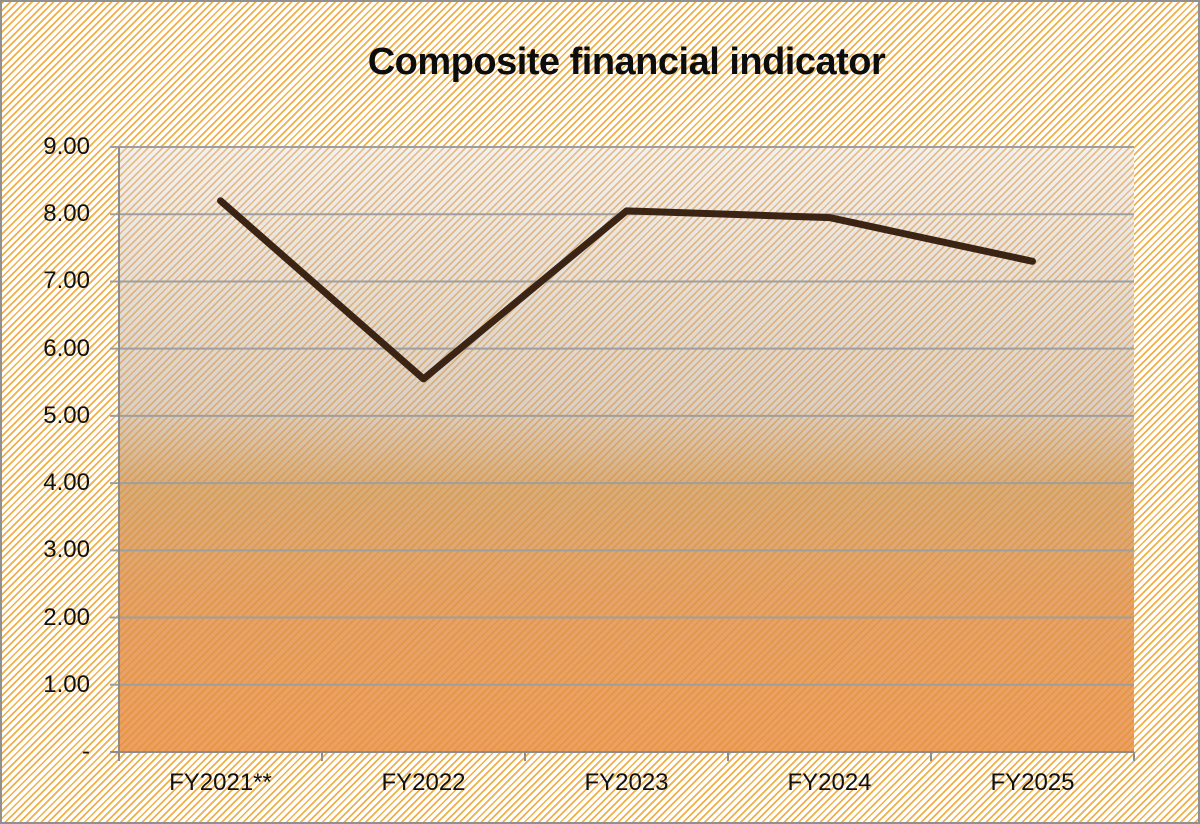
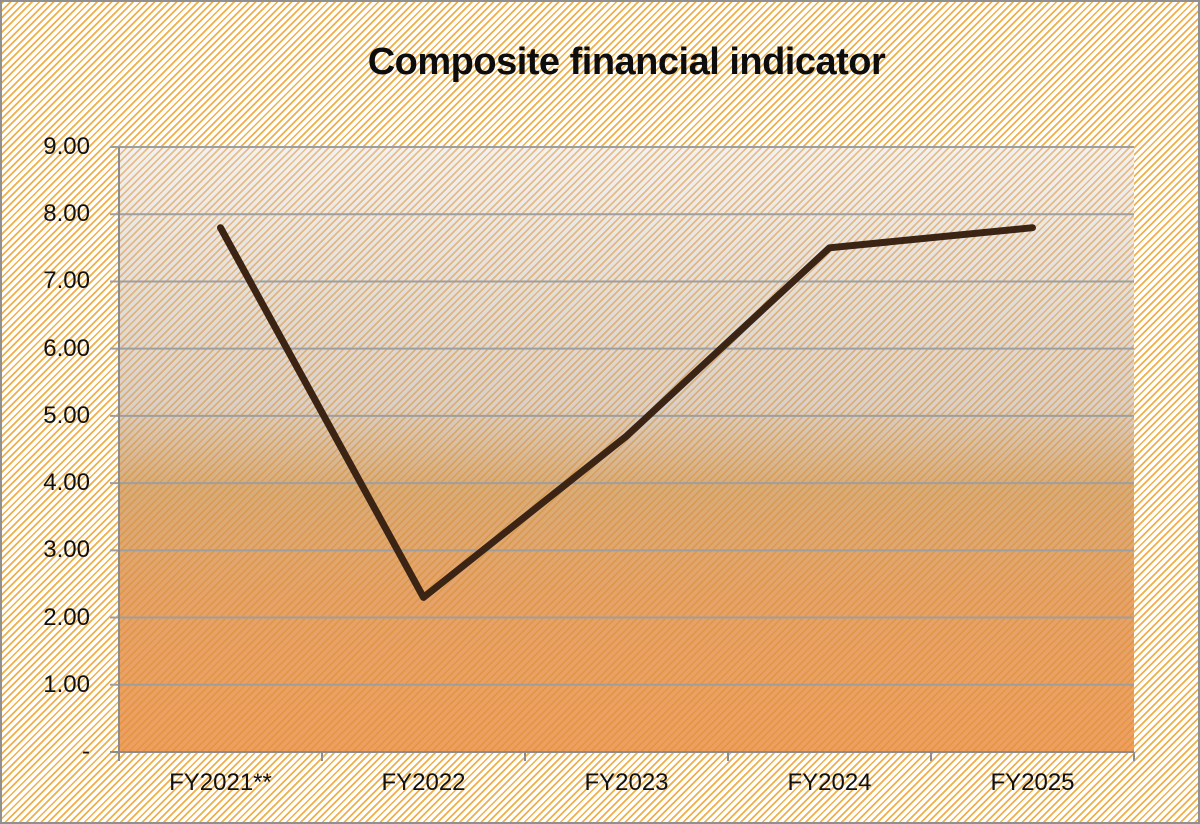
FY2021**: 8.2 -> 7.8
FY2022: 5.5 -> 2.3
FY2023: 8.1 -> 4.7
FY2024: 8.0 -> 7.5
FY2025: 7.3 -> 7.8
